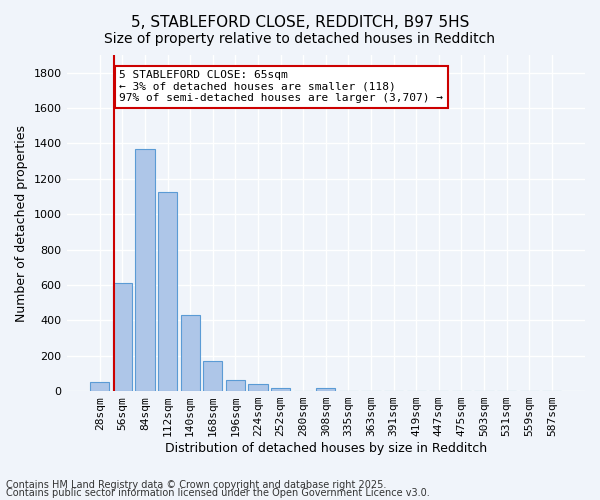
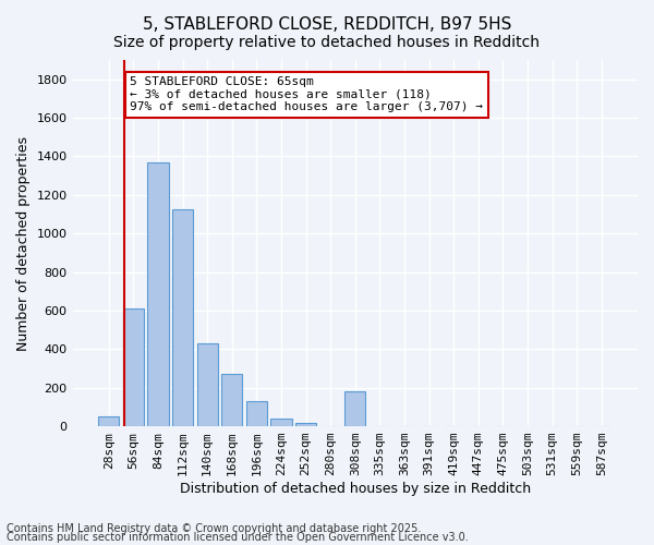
168sqm: 170 -> 270
196sqm: 60 -> 130
308sqm: 20 -> 180
